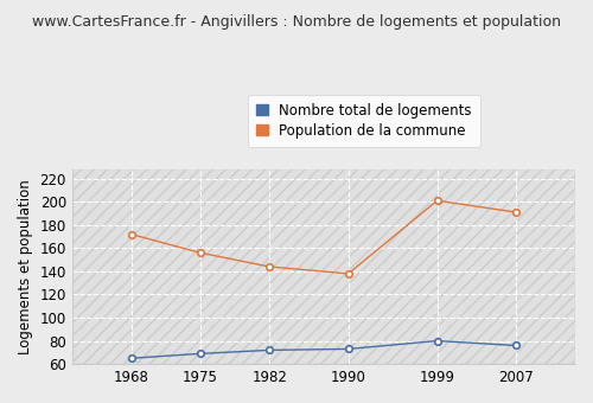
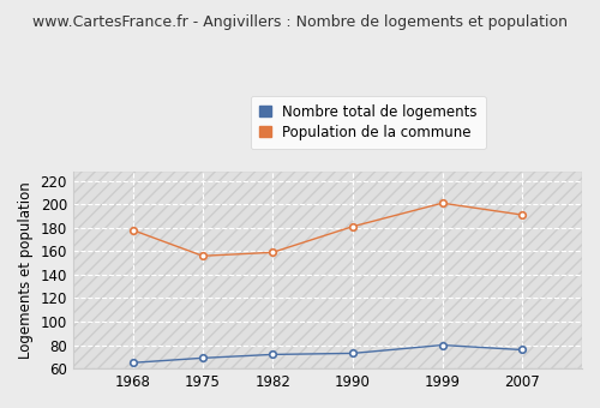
Population de la commune/1968: 172 -> 178
Population de la commune/1982: 144 -> 159
Population de la commune/1990: 138 -> 181
